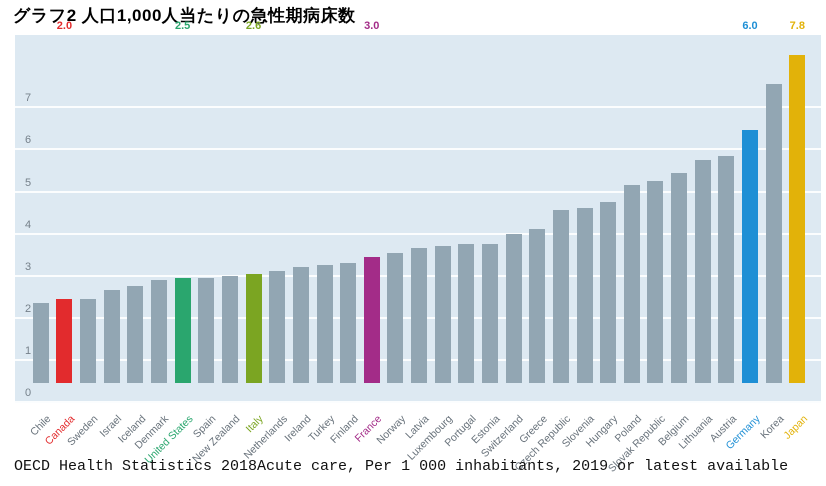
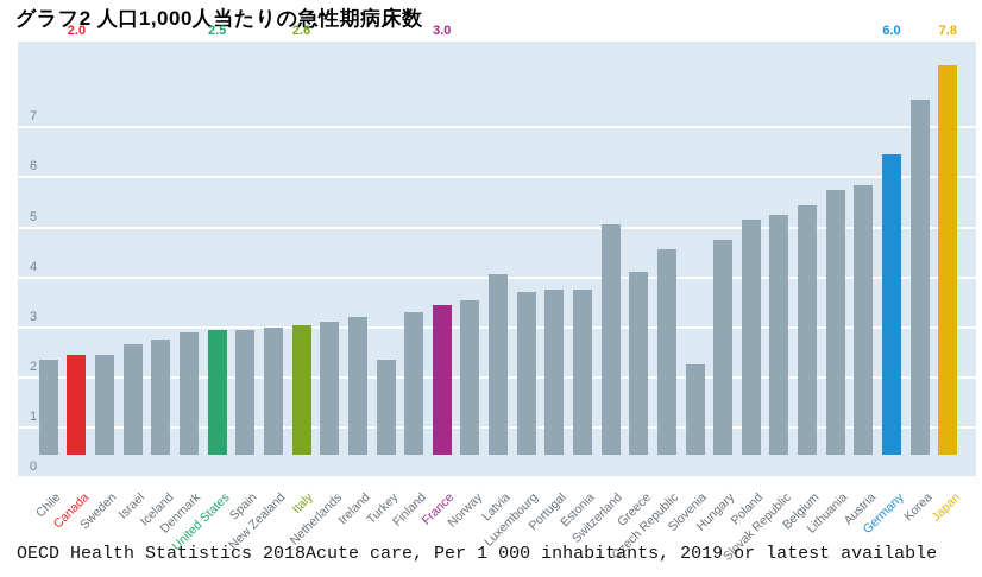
Turkey: 2.8 -> 1.9
Latvia: 3.2 -> 3.6
Switzerland: 3.5 -> 4.6
Slovenia: 4.2 -> 1.8
